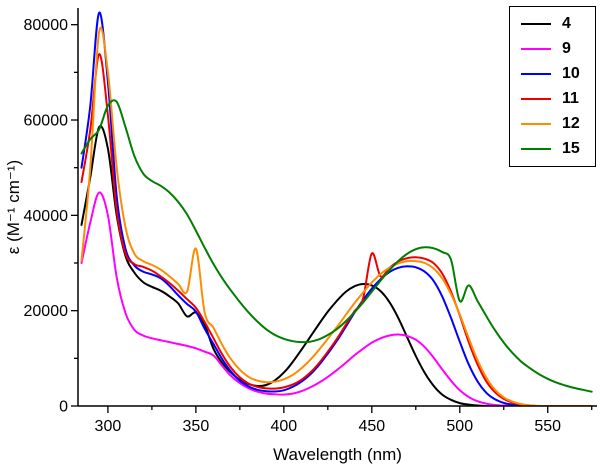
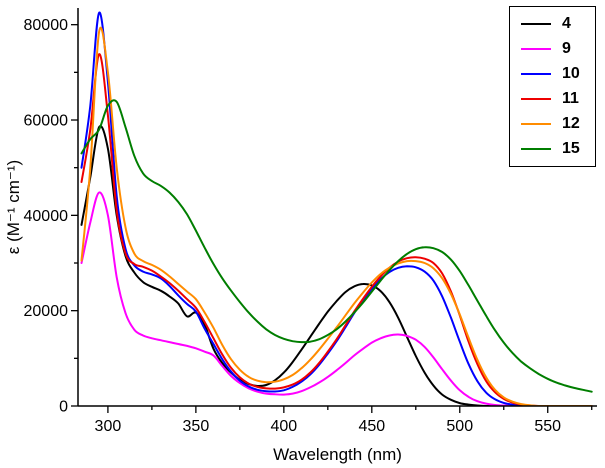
12/350: 33000 -> 22000
11/450: 32000 -> 25000
15/500: 22000 -> 28000
